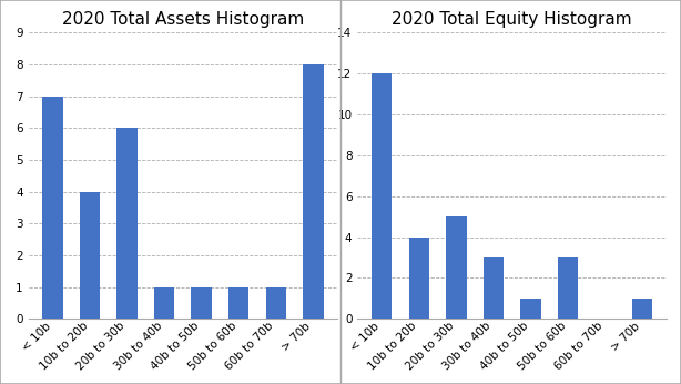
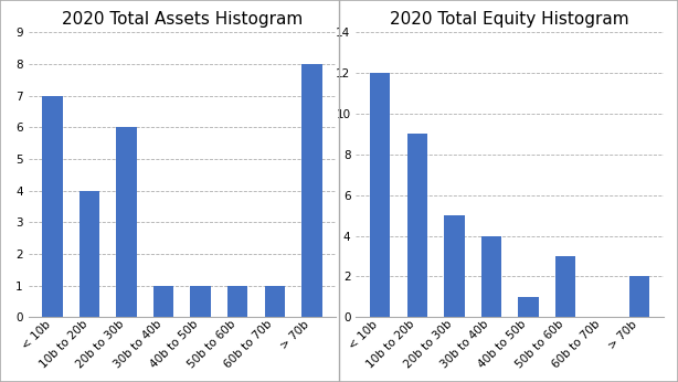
2020 Total Equity Histogram/10b to 20b: 4 -> 9
2020 Total Equity Histogram/30b to 40b: 3 -> 4
2020 Total Equity Histogram/> 70b: 1 -> 2
